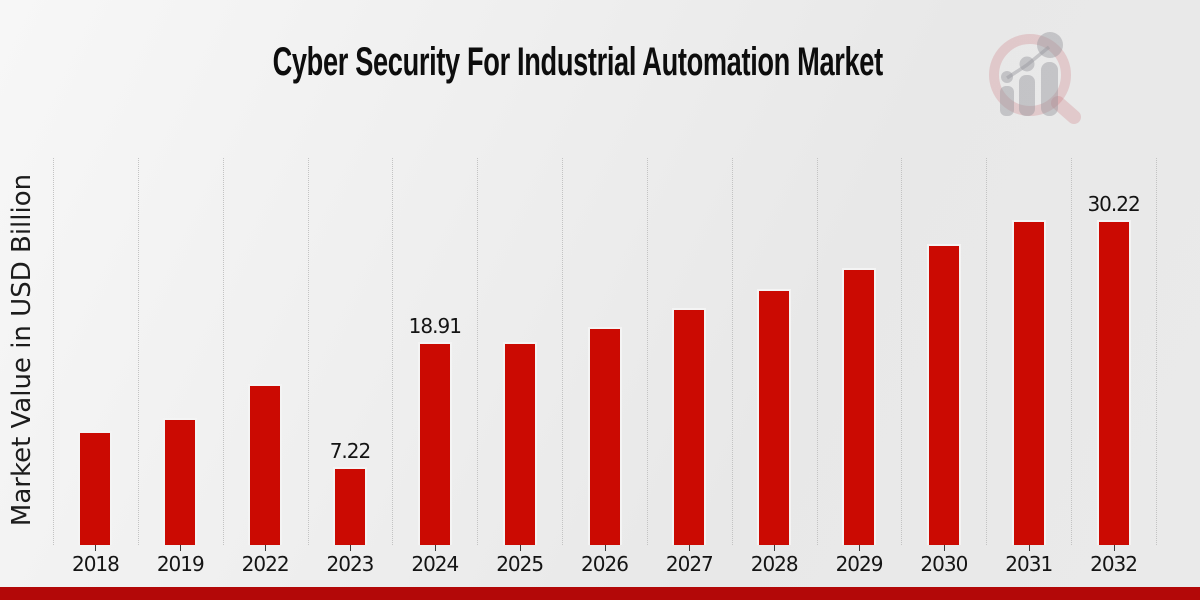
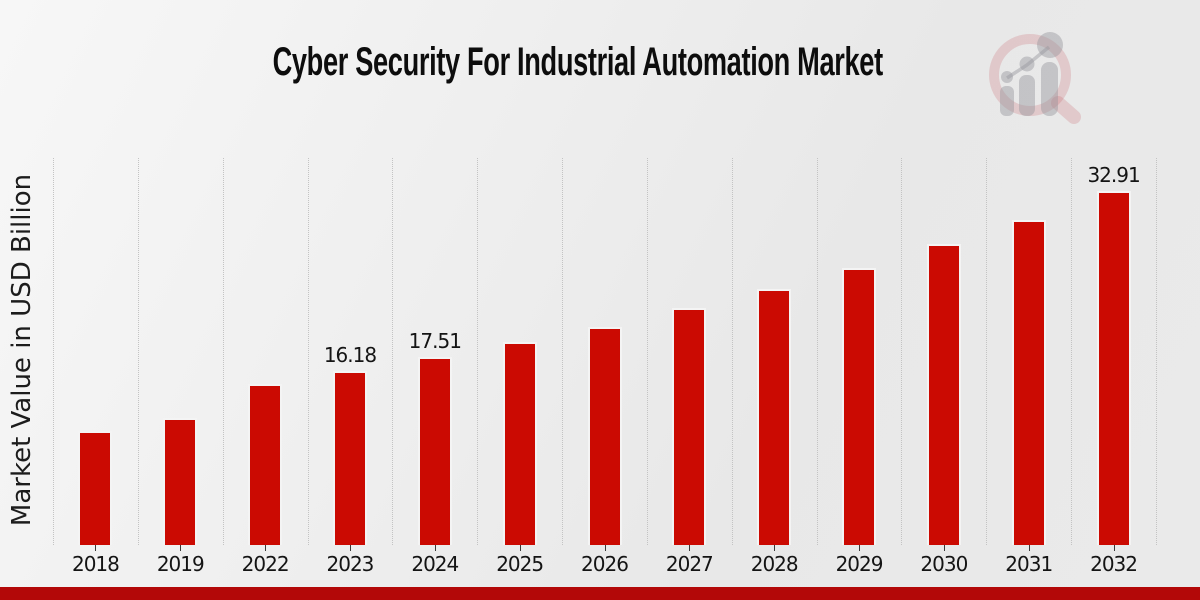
2023: 7.22 -> 16.18
2024: 18.91 -> 17.51
2032: 30.22 -> 32.91
